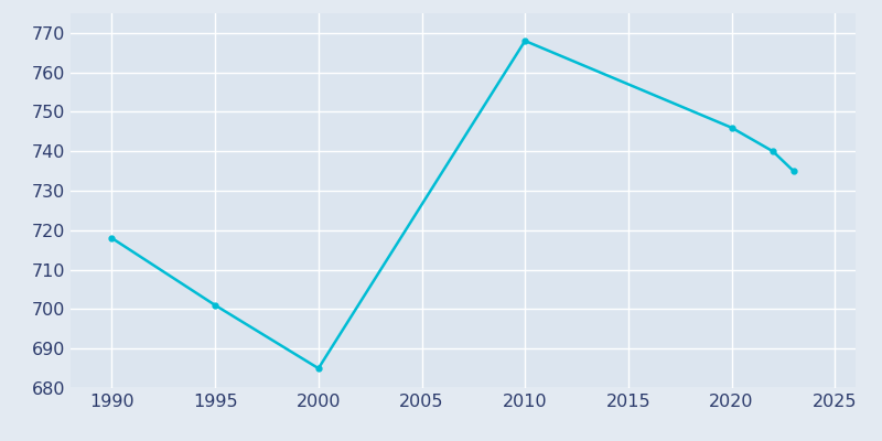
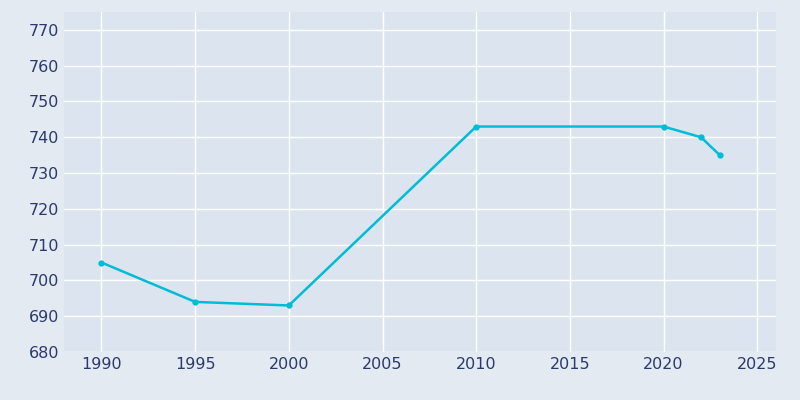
1990: 718 -> 705
1995: 701 -> 694
2000: 685 -> 693
2010: 768 -> 743
2020: 746 -> 743
